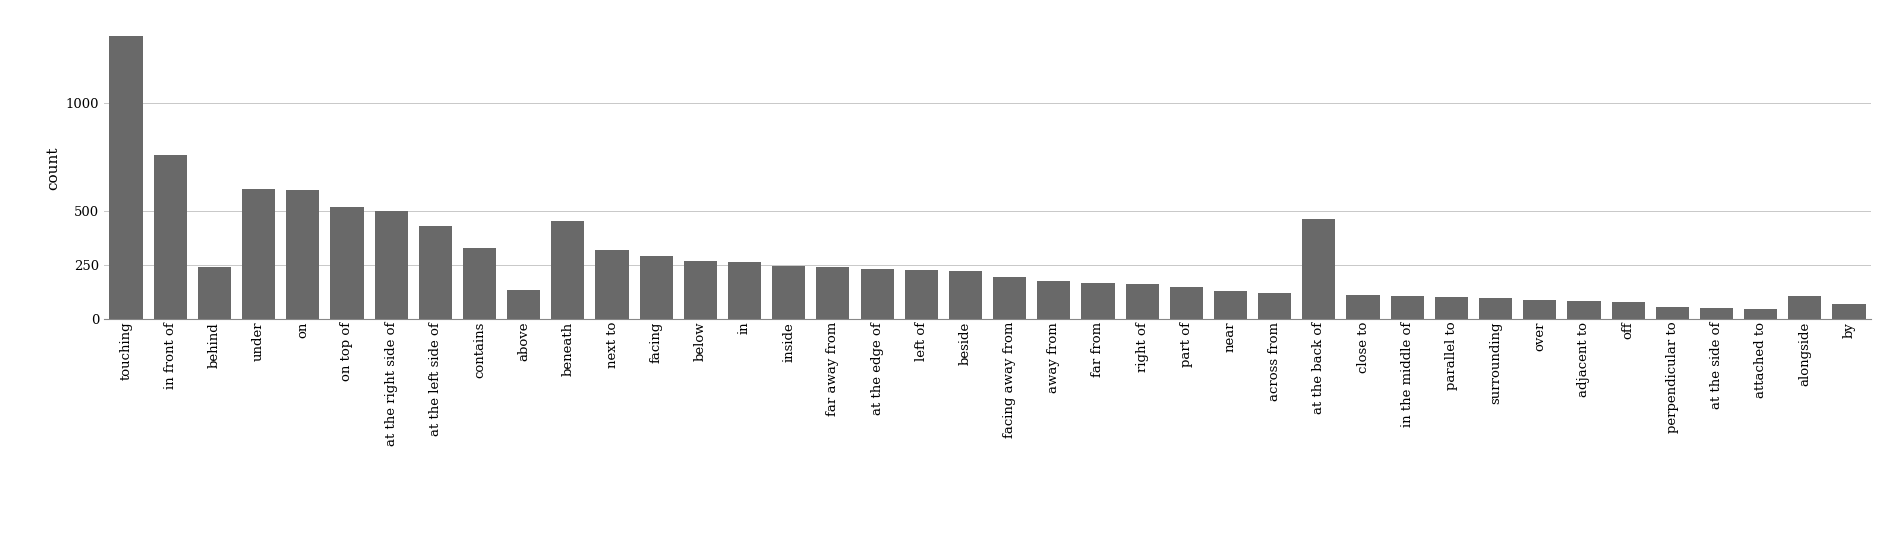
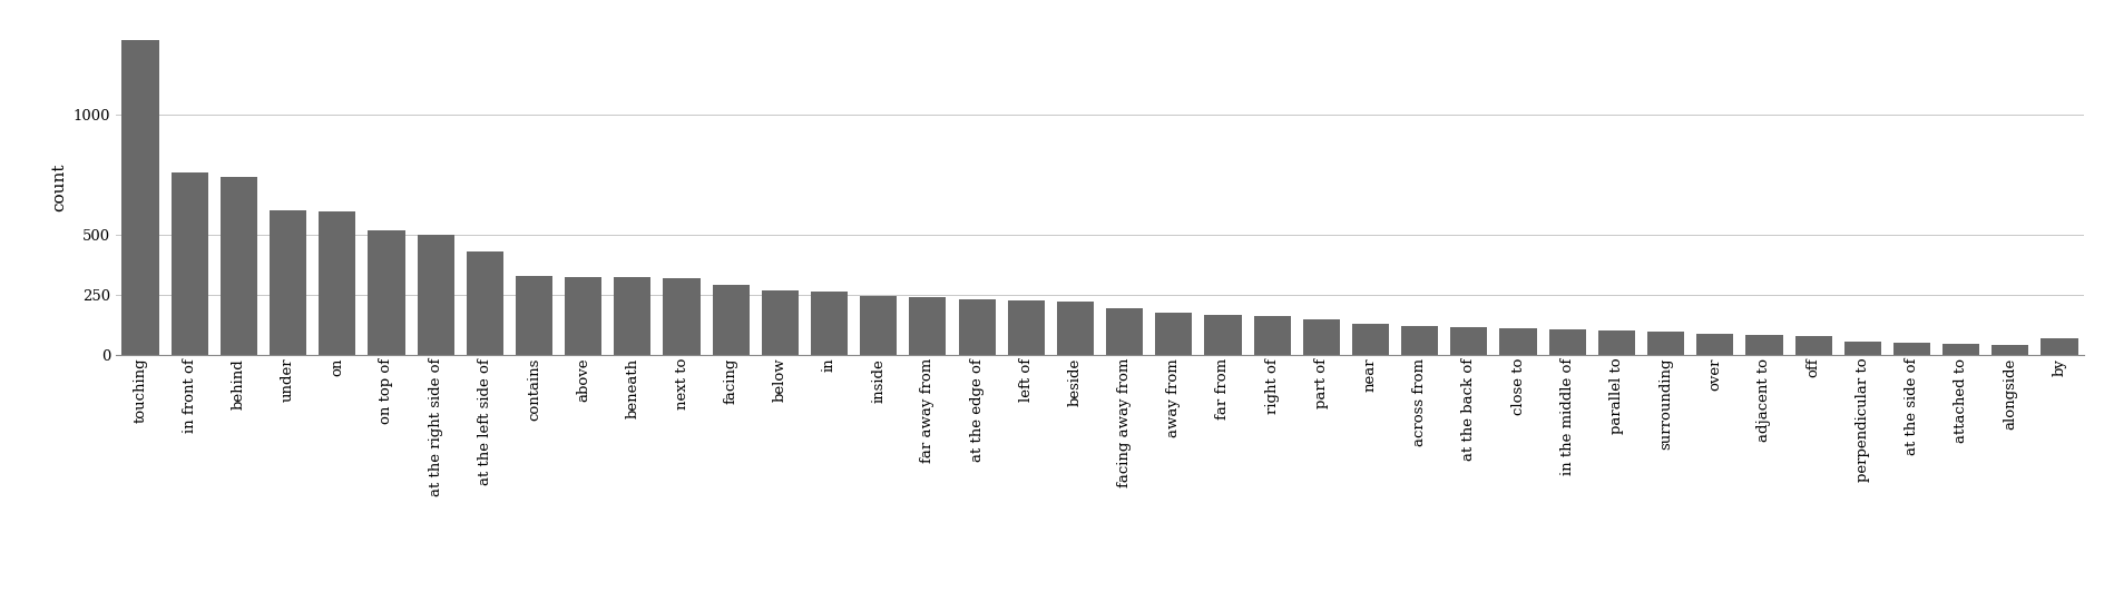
behind: 240 -> 740
above: 135 -> 325
beneath: 455 -> 325
at the back of: 465 -> 115
alongside: 105 -> 40
